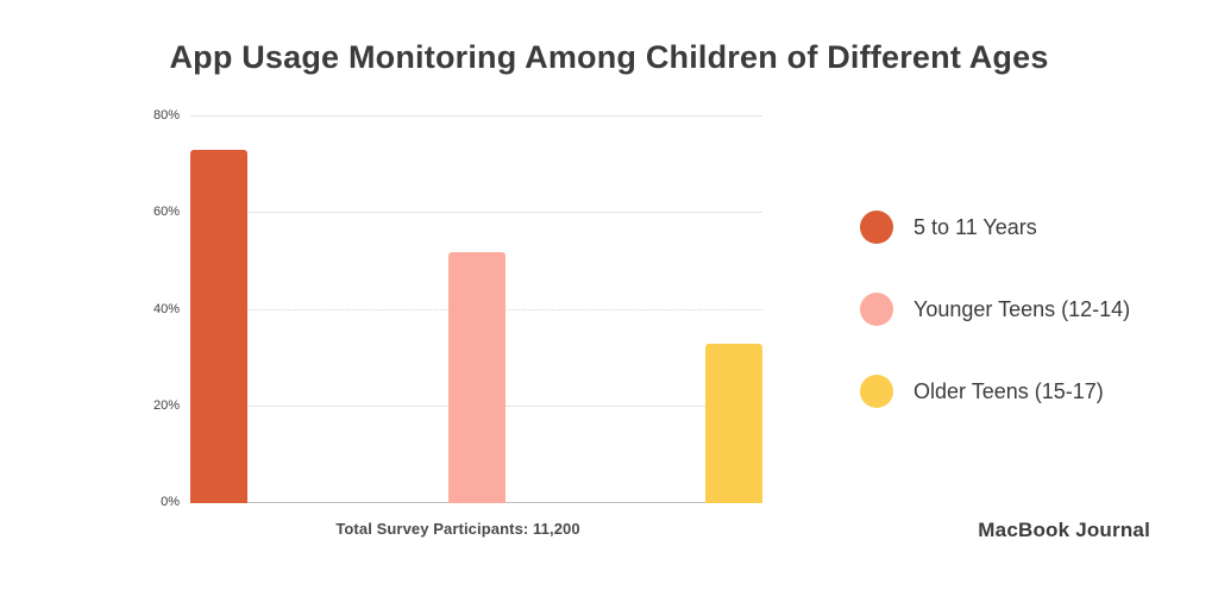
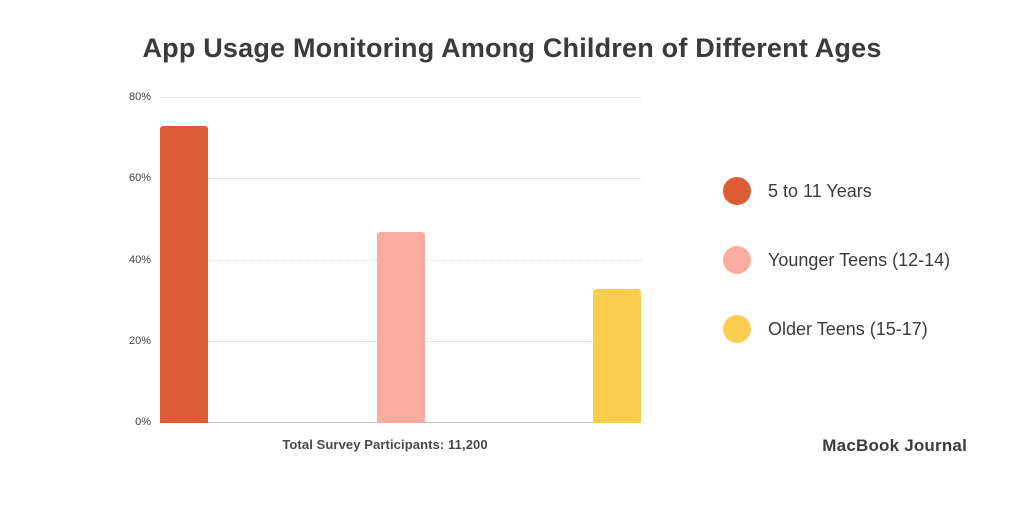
Younger Teens (12-14): 52% -> 47%
